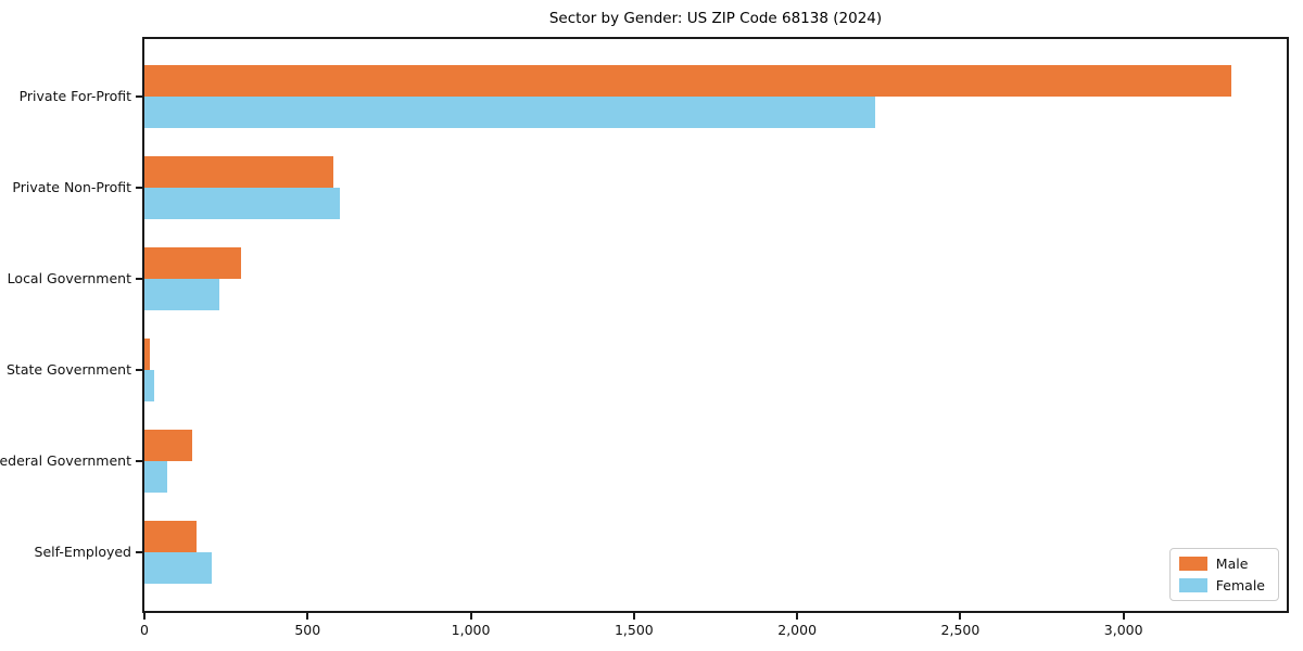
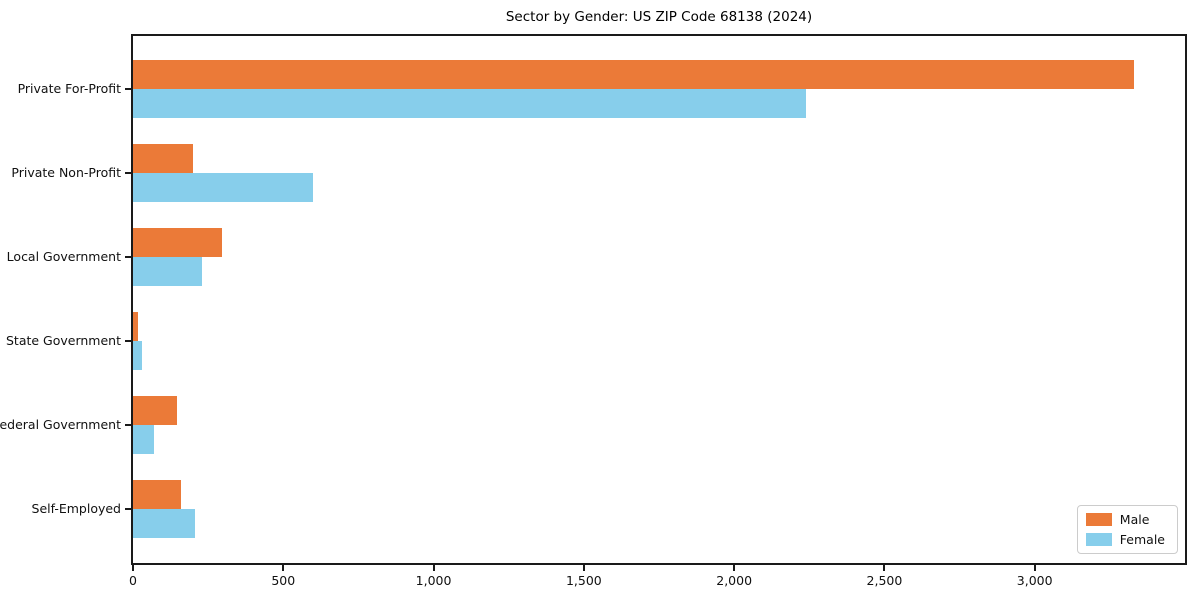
Male/Private Non-Profit: 580 -> 200
